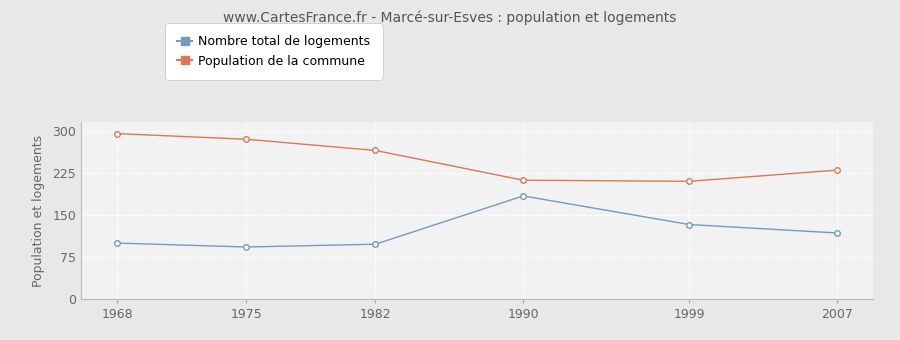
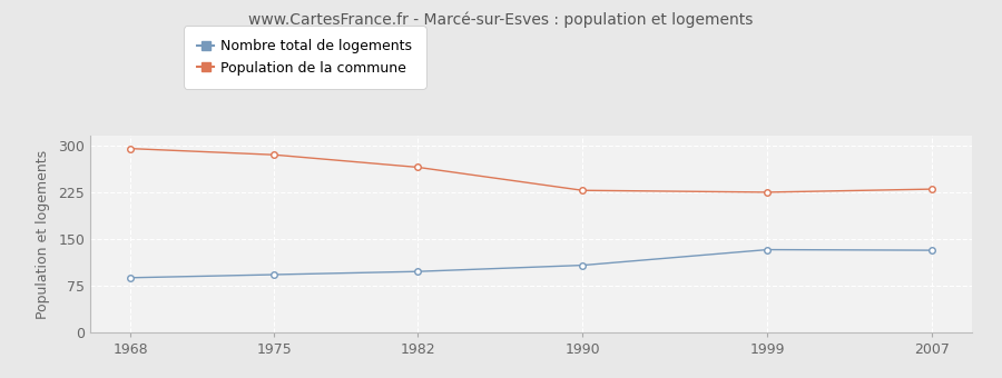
Nombre total de logements/1968: 100 -> 88
Nombre total de logements/1990: 184 -> 108
Population de la commune/1990: 212 -> 228
Population de la commune/1999: 210 -> 225
Nombre total de logements/2007: 118 -> 132
